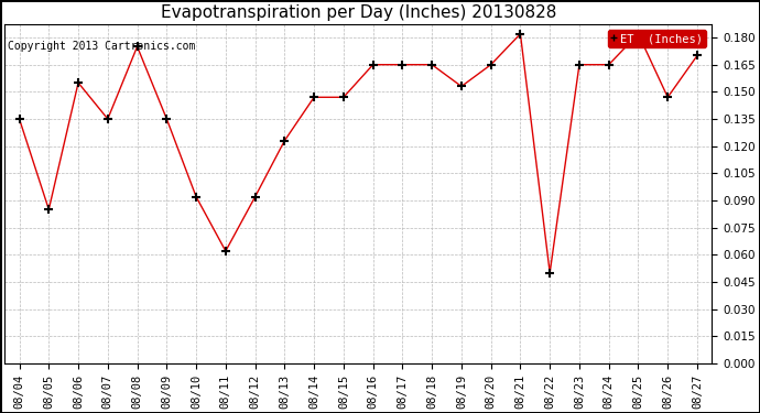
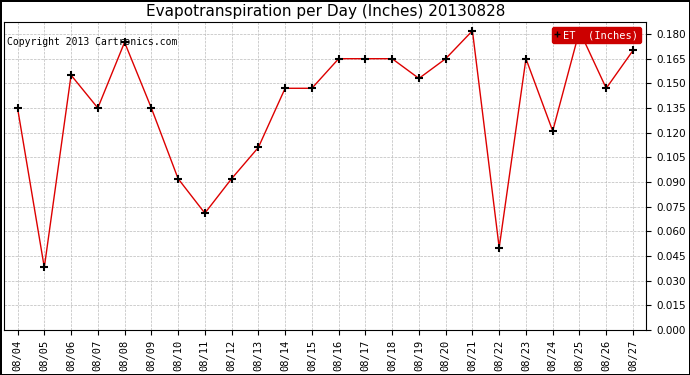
08/05: 0.085 -> 0.038
08/11: 0.062 -> 0.071
08/13: 0.123 -> 0.111
08/24: 0.165 -> 0.121
